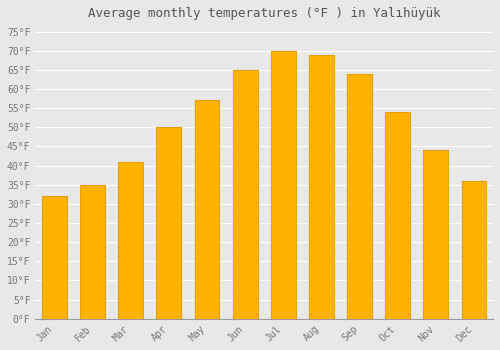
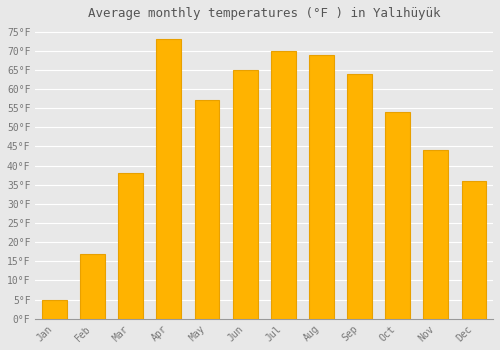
Jan: 32°F -> 5°F
Feb: 35°F -> 17°F
Mar: 41°F -> 38°F
Apr: 50°F -> 73°F
